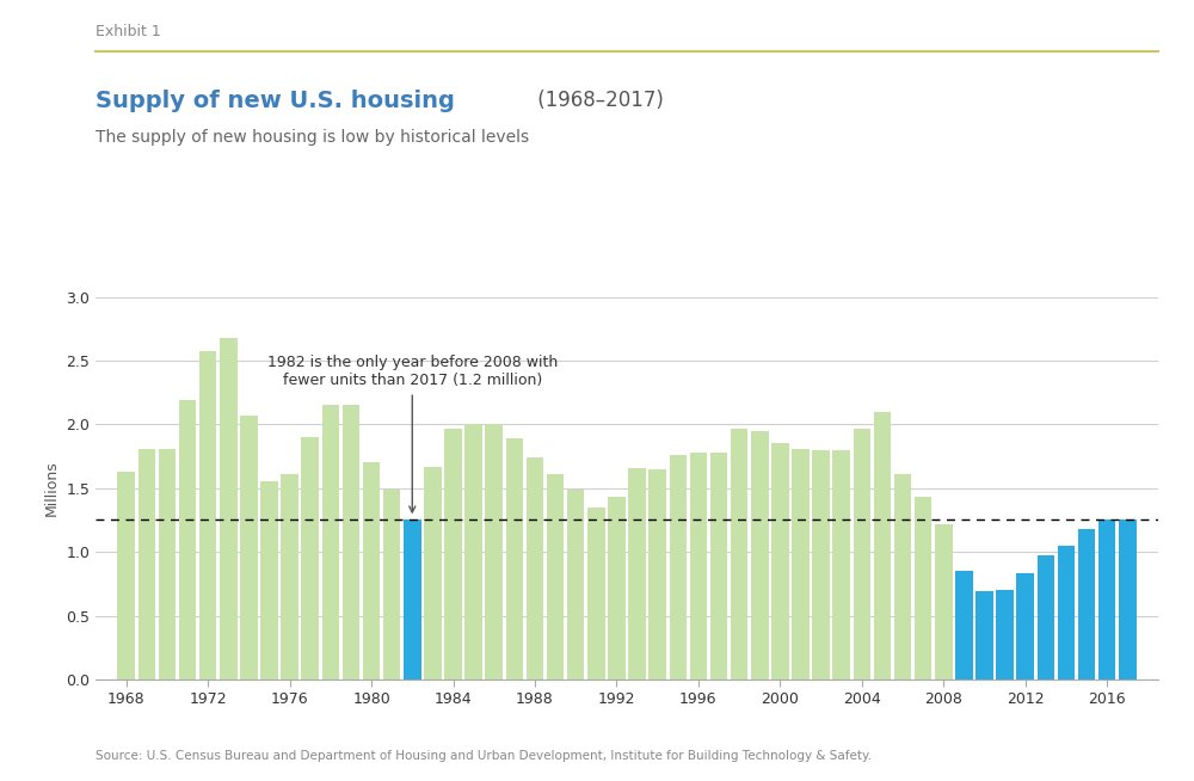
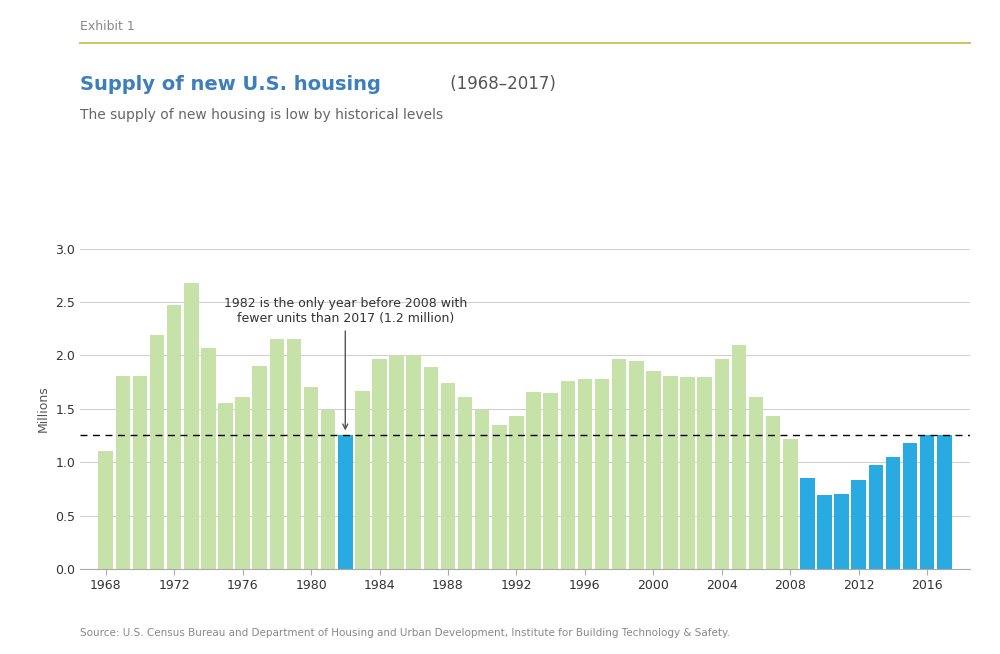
1968: 1.63 -> 1.10
1972: 2.57 -> 2.47
